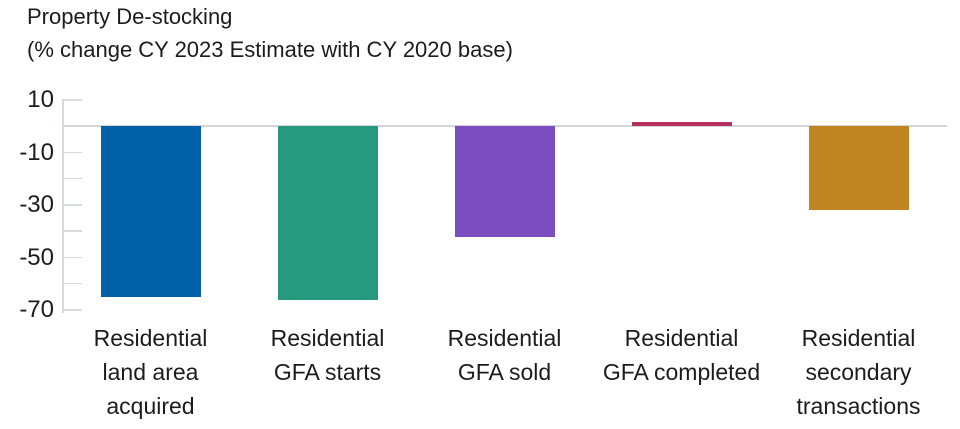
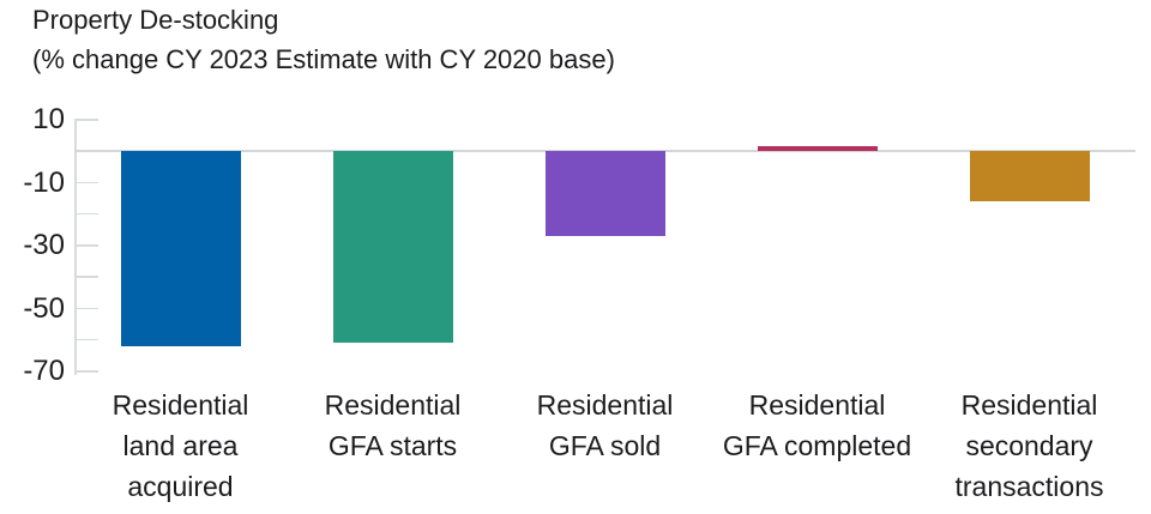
Residential land area acquired: -65 -> -62
Residential GFA starts: -66 -> -61
Residential GFA sold: -42 -> -27
Residential secondary transactions: -32 -> -16
